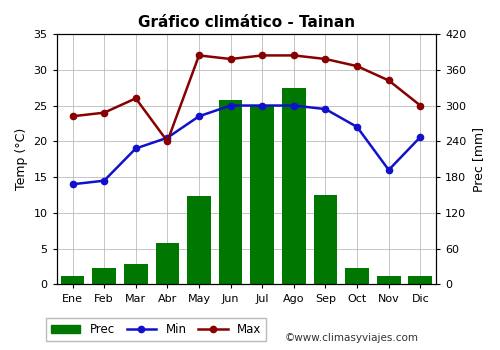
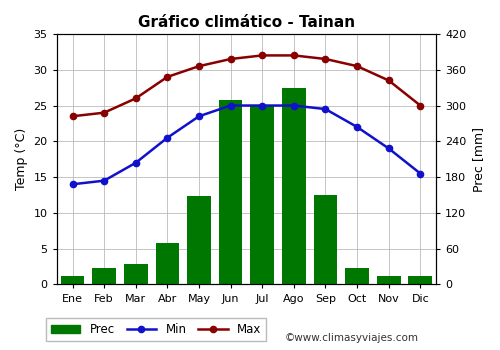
Min/Mar: 19.0 -> 17.0
Max/Abr: 20.0 -> 29.0
Max/May: 32.0 -> 30.5
Min/Nov: 16.0 -> 19.0
Min/Dic: 20.6 -> 15.5
